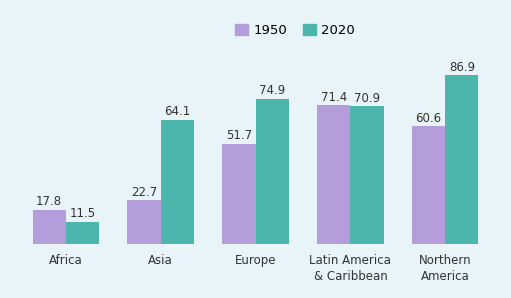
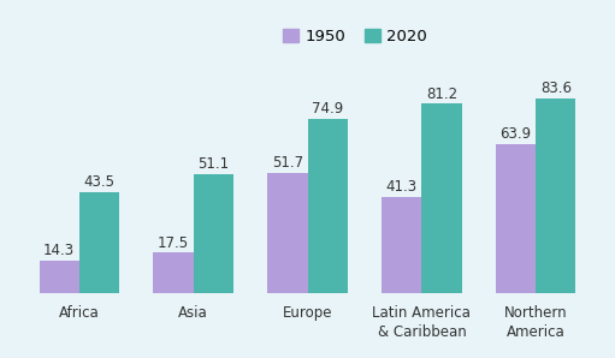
1950/Africa: 17.8 -> 14.3
2020/Africa: 11.5 -> 43.5
1950/Asia: 22.7 -> 17.5
2020/Asia: 64.1 -> 51.1
1950/Latin America & Caribbean: 71.4 -> 41.3
2020/Latin America & Caribbean: 70.9 -> 81.2
1950/Northern America: 60.6 -> 63.9
2020/Northern America: 86.9 -> 83.6
